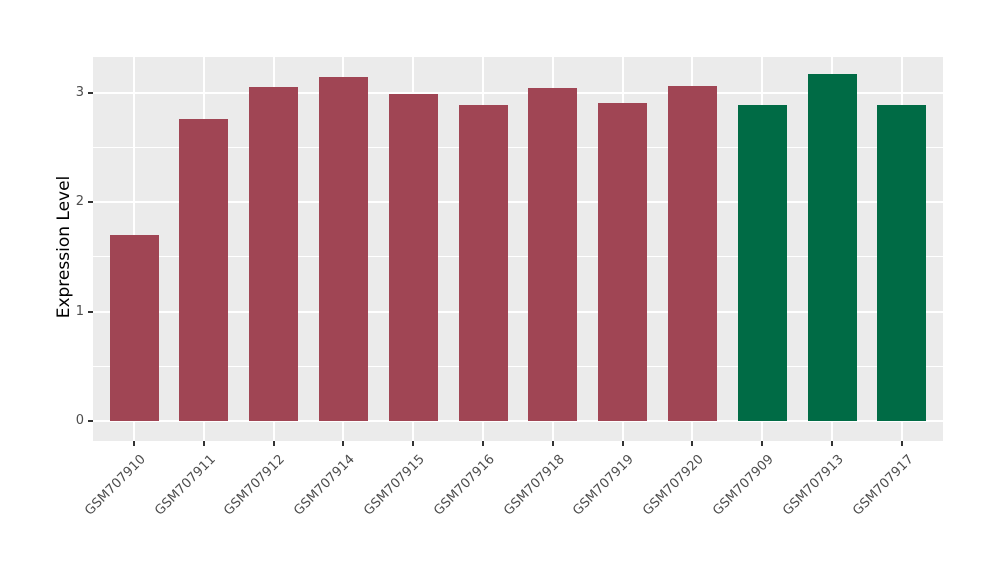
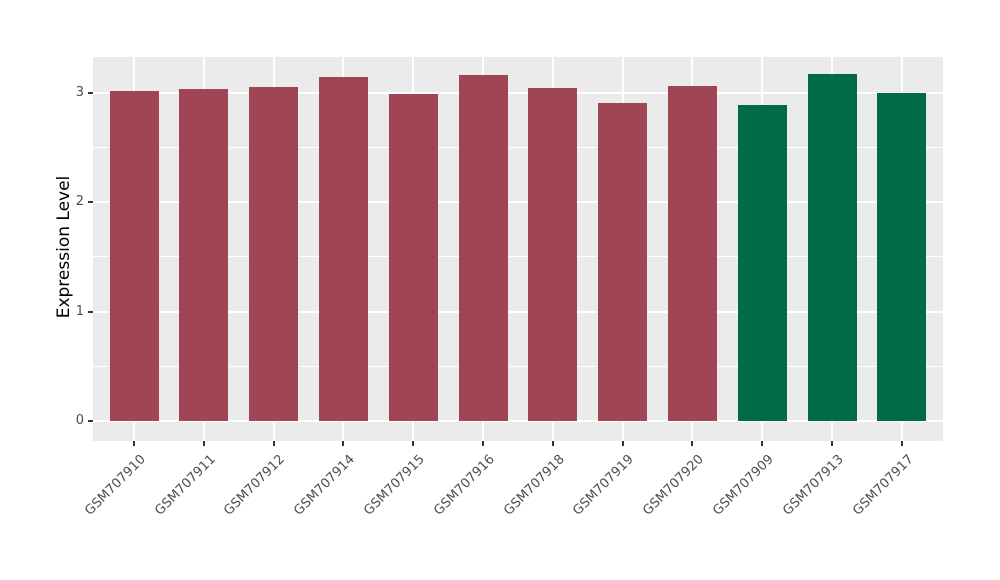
GSM707910: 1.70 -> 3.01
GSM707911: 2.76 -> 3.03
GSM707916: 2.89 -> 3.16
GSM707917: 2.89 -> 3.00
